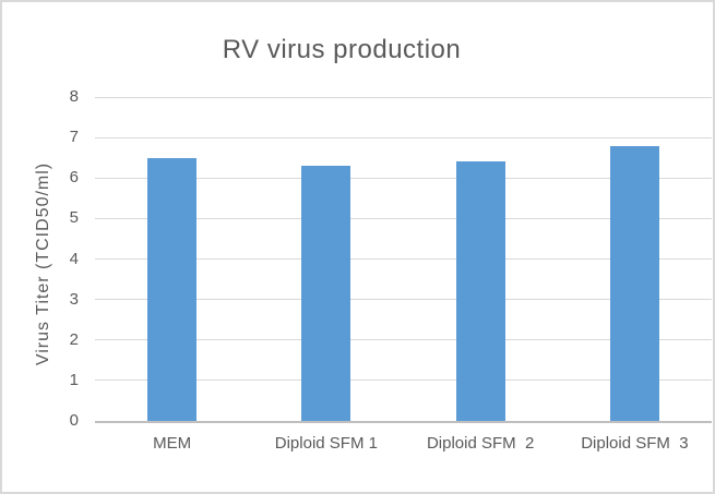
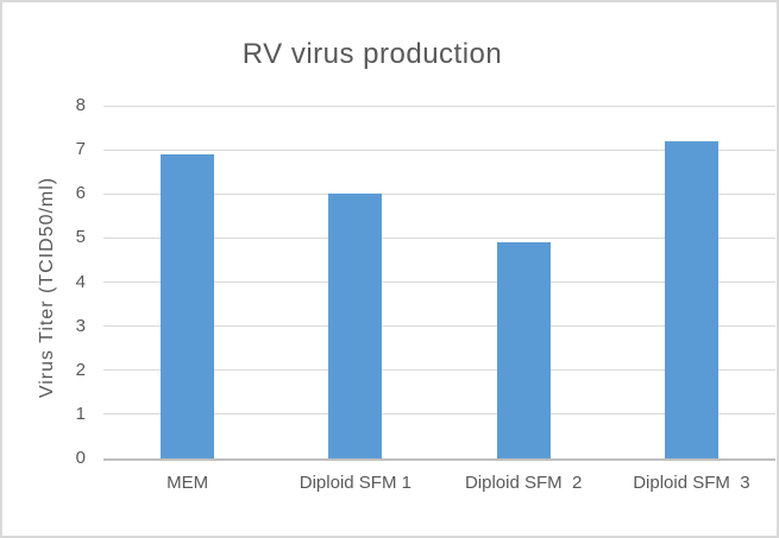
MEM: 6.5 -> 6.9
Diploid SFM 1: 6.3 -> 6.0
Diploid SFM 2: 6.4 -> 4.9
Diploid SFM 3: 6.8 -> 7.2
